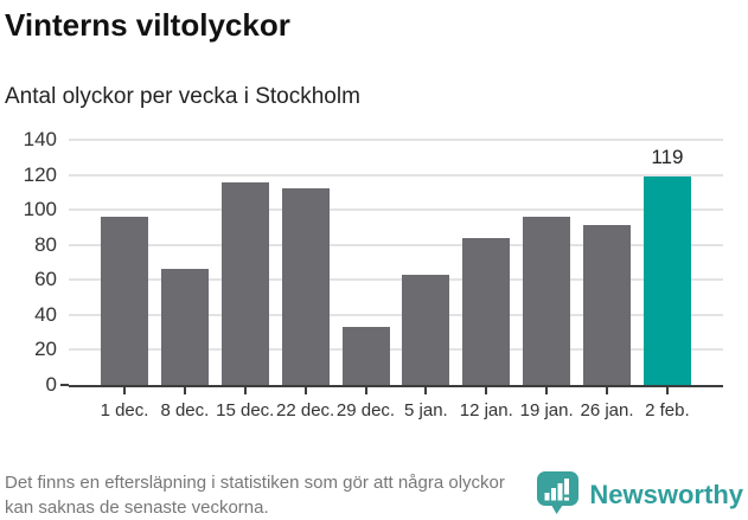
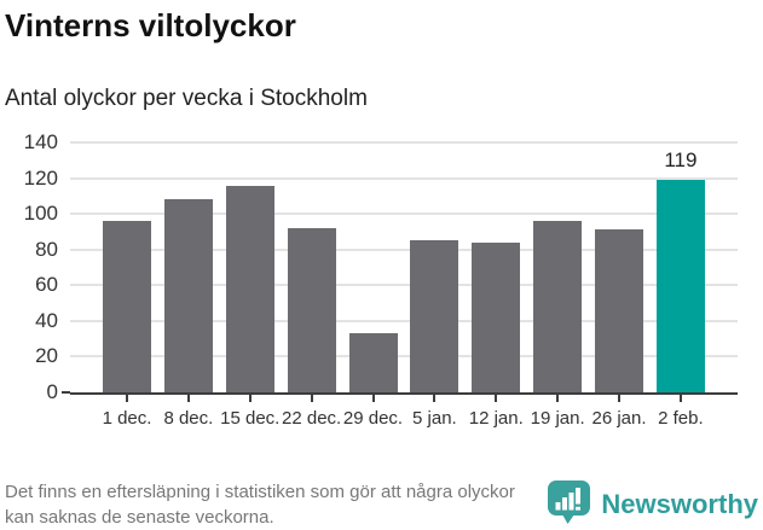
8 dec.: 66 -> 108
22 dec.: 112 -> 92
5 jan.: 63 -> 85
